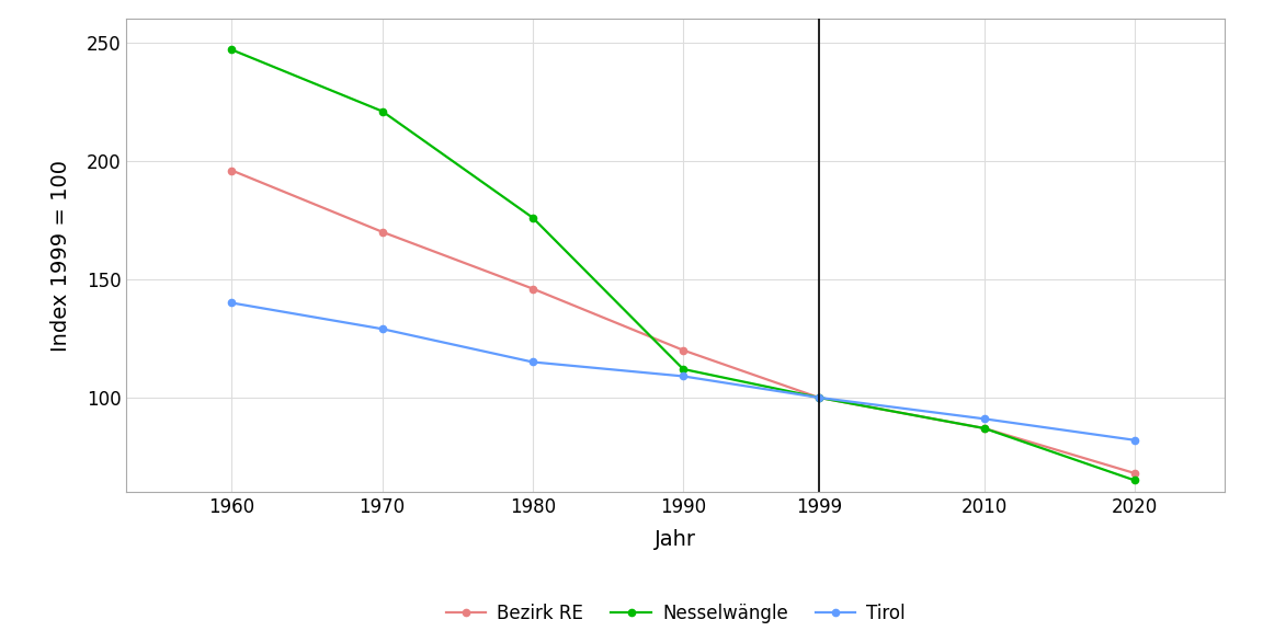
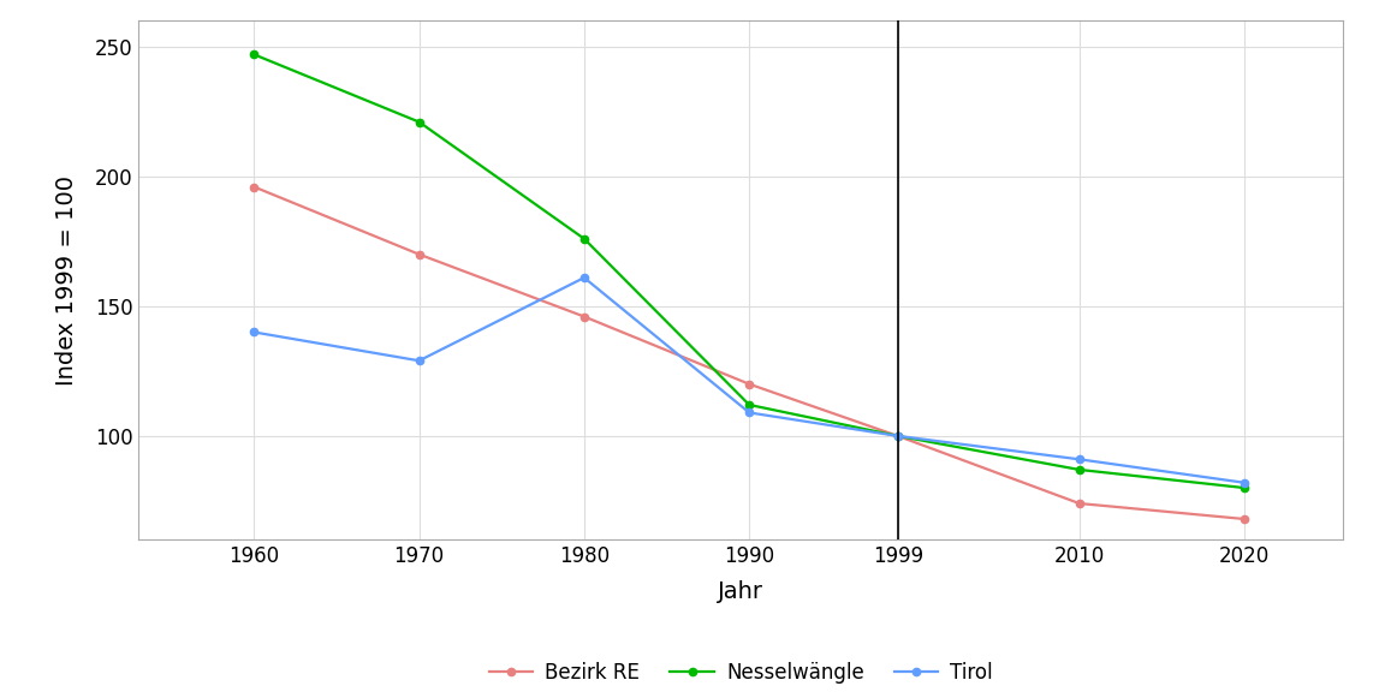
Tirol/1980: 115 -> 161
Bezirk RE/2010: 87 -> 74
Nesselwängle/2020: 65 -> 80
